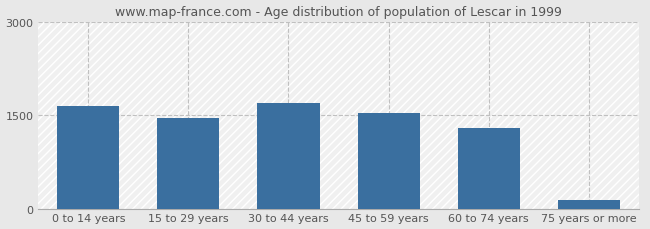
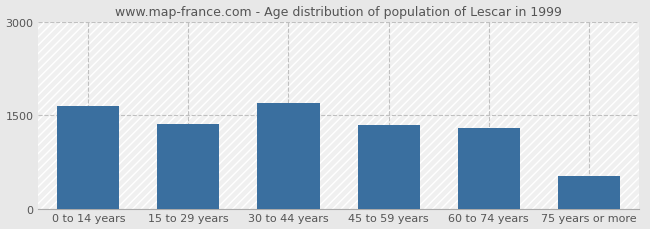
15 to 29 years: 1460 -> 1360
45 to 59 years: 1540 -> 1340
75 years or more: 140 -> 520
